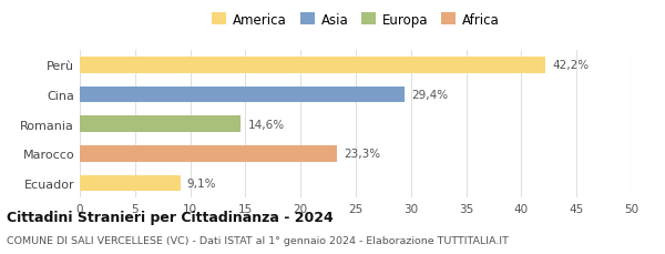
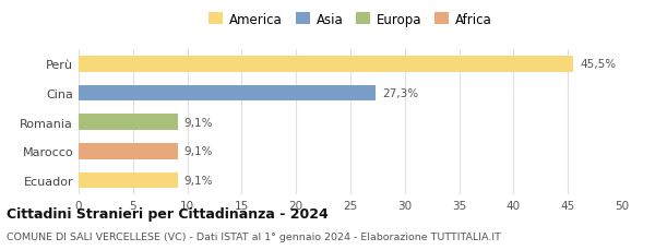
Perù: 42,2% -> 45,5%
Cina: 29,4% -> 27,3%
Romania: 14,6% -> 9,1%
Marocco: 23,3% -> 9,1%
